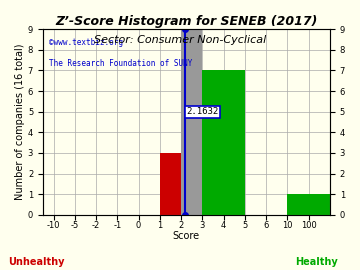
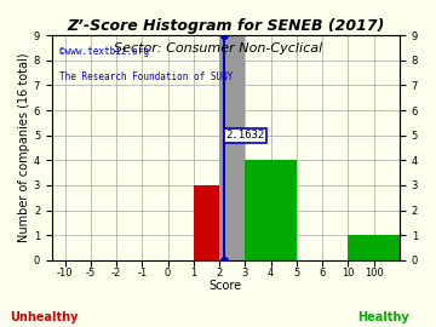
4: 7 -> 4
